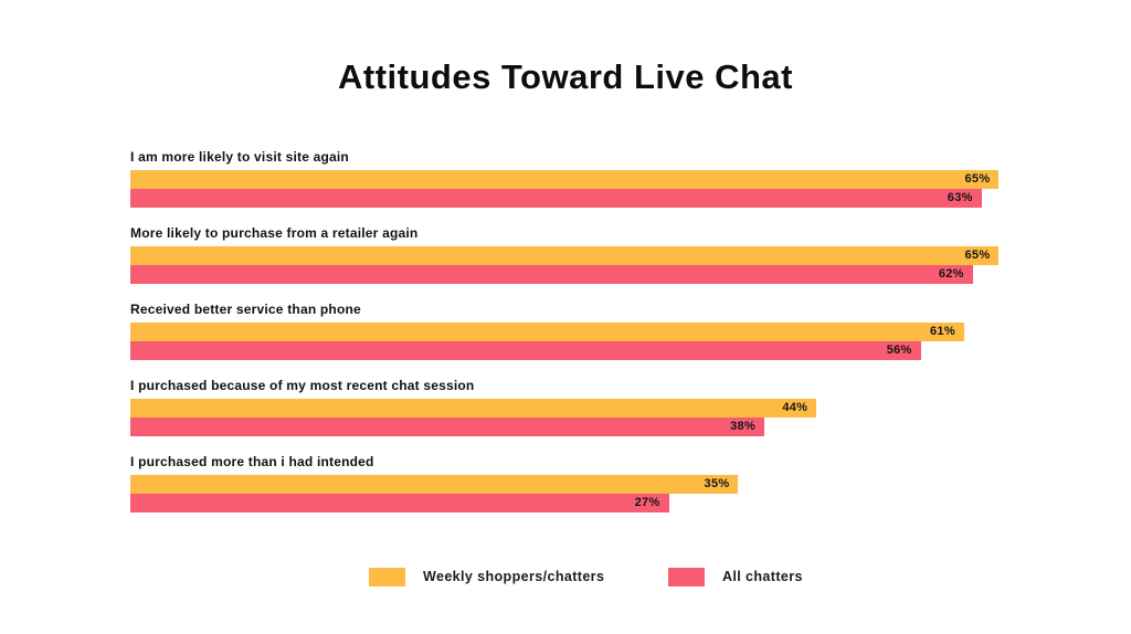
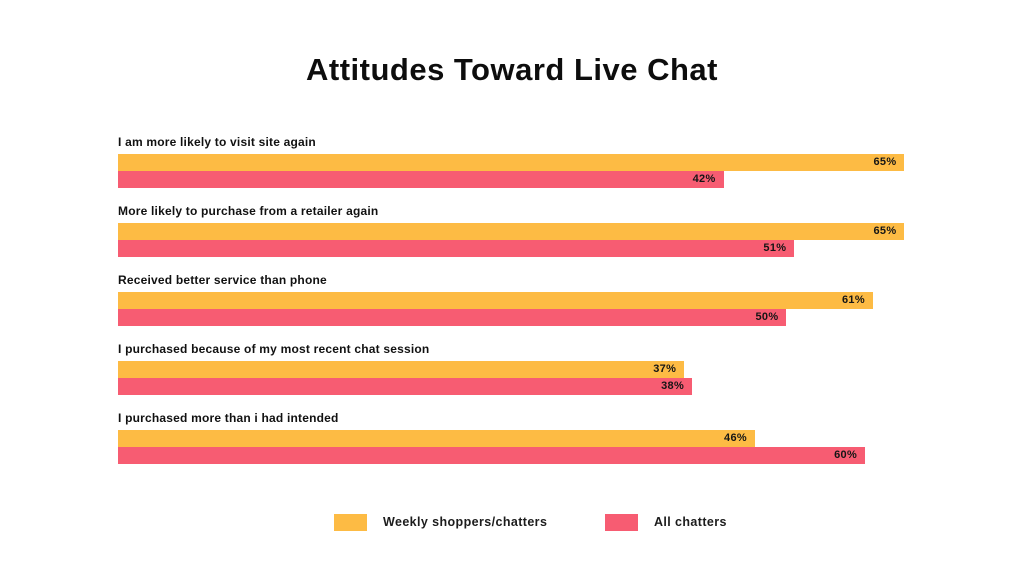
All chatters/I am more likely to visit site again: 63% -> 42%
All chatters/More likely to purchase from a retailer again: 62% -> 51%
All chatters/Received better service than phone: 56% -> 50%
Weekly shoppers/chatters/I purchased because of my most recent chat session: 44% -> 37%
Weekly shoppers/chatters/I purchased more than i had intended: 35% -> 46%
All chatters/I purchased more than i had intended: 27% -> 60%
